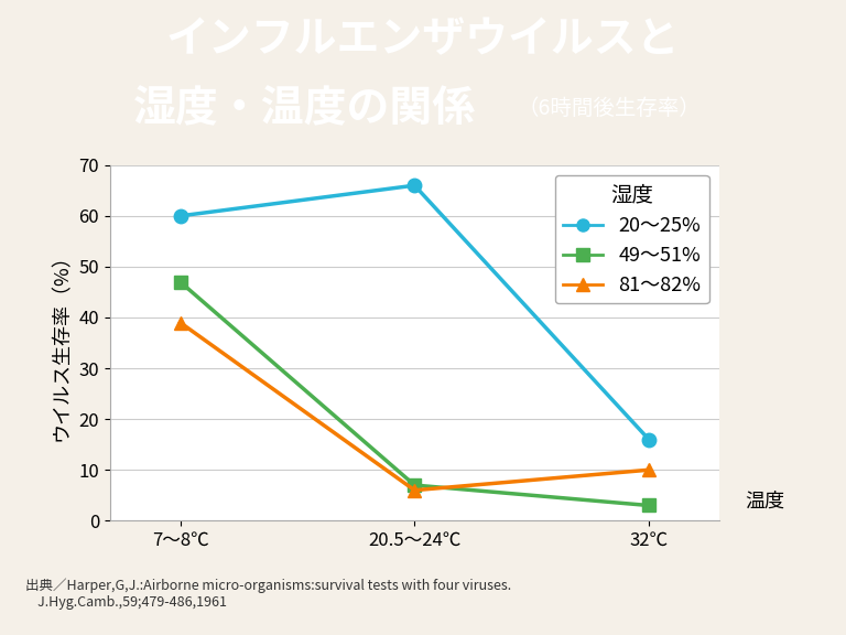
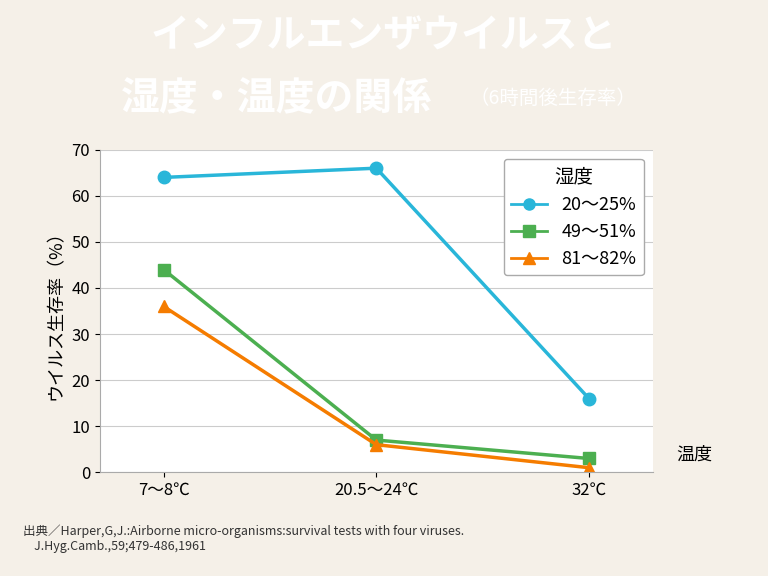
20～25%/7～8℃: 60 -> 64
49～51%/7～8℃: 47 -> 44
81～82%/7～8℃: 39 -> 36
81～82%/32℃: 10 -> 1
